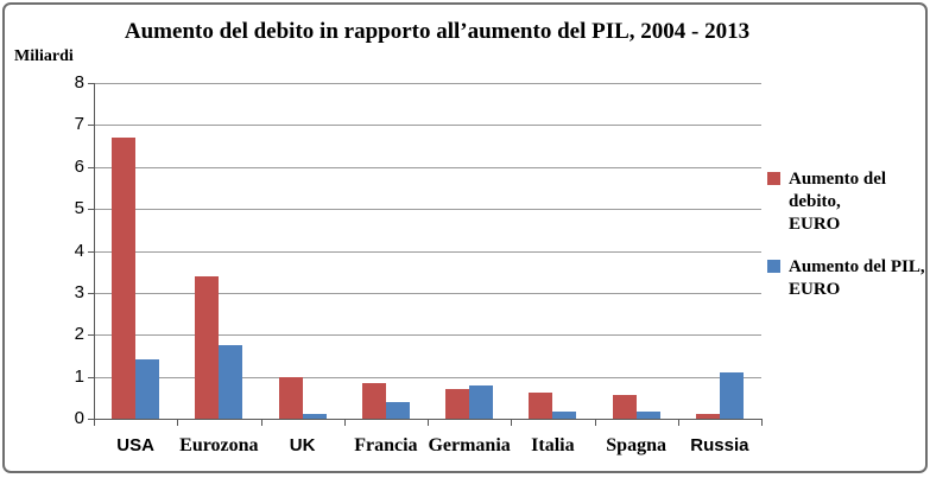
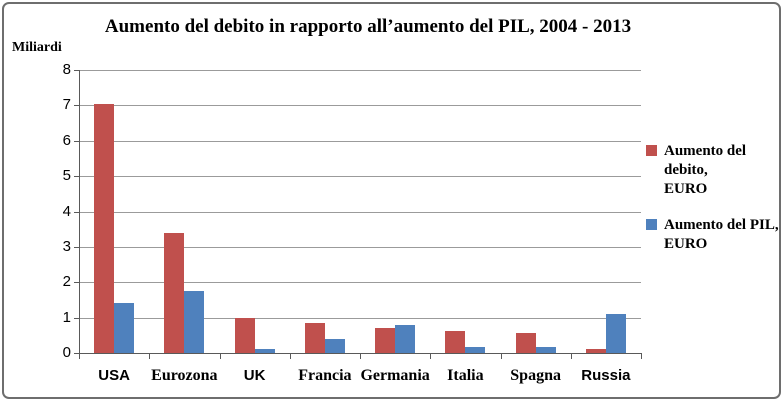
Aumento del debito, EURO/USA: 6.7 -> 7.0
